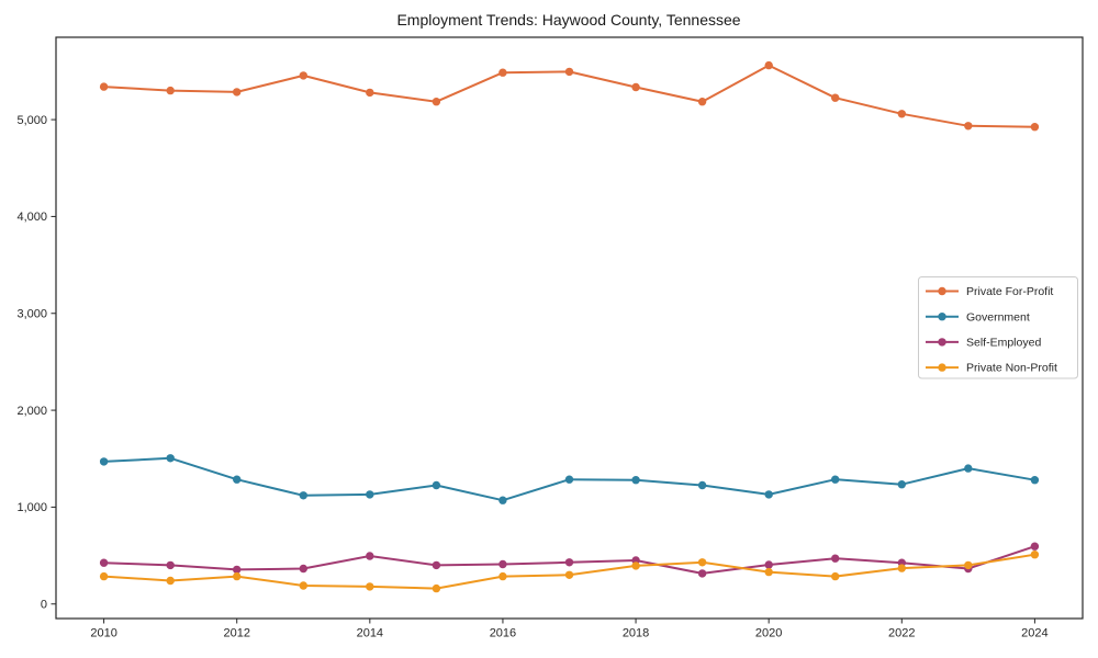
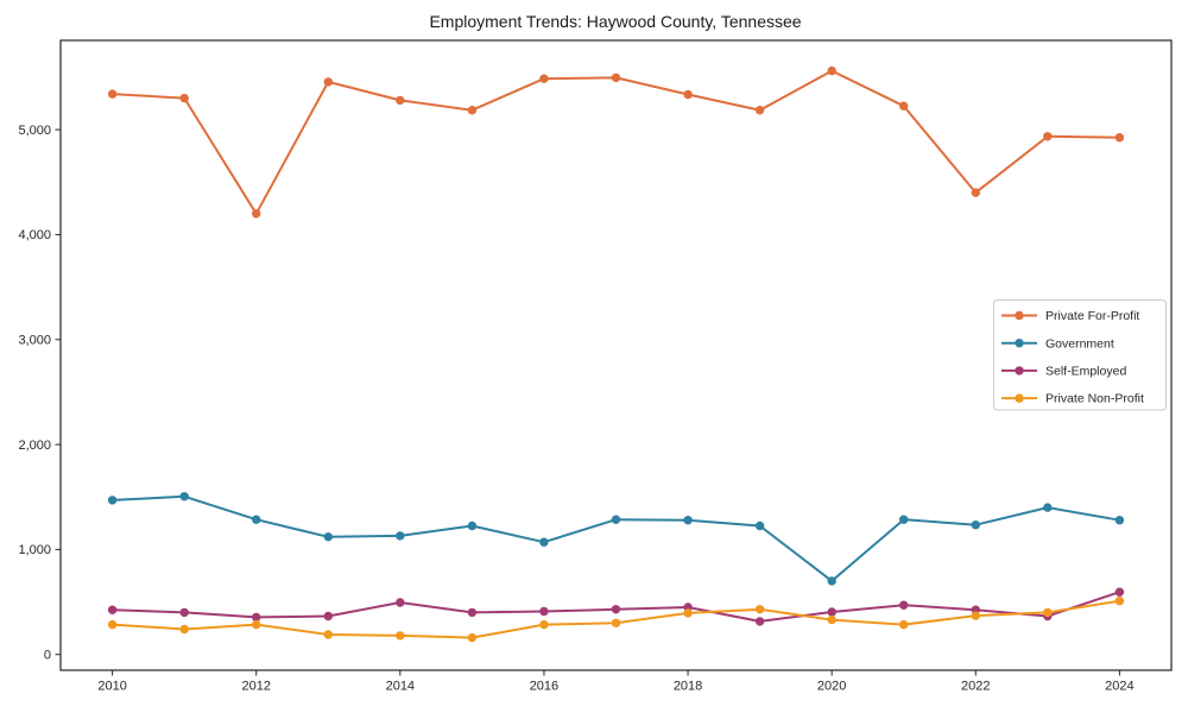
Private For-Profit/2012: 5300 -> 4200
Government/2020: 1100 -> 700
Private For-Profit/2022: 5100 -> 4400
